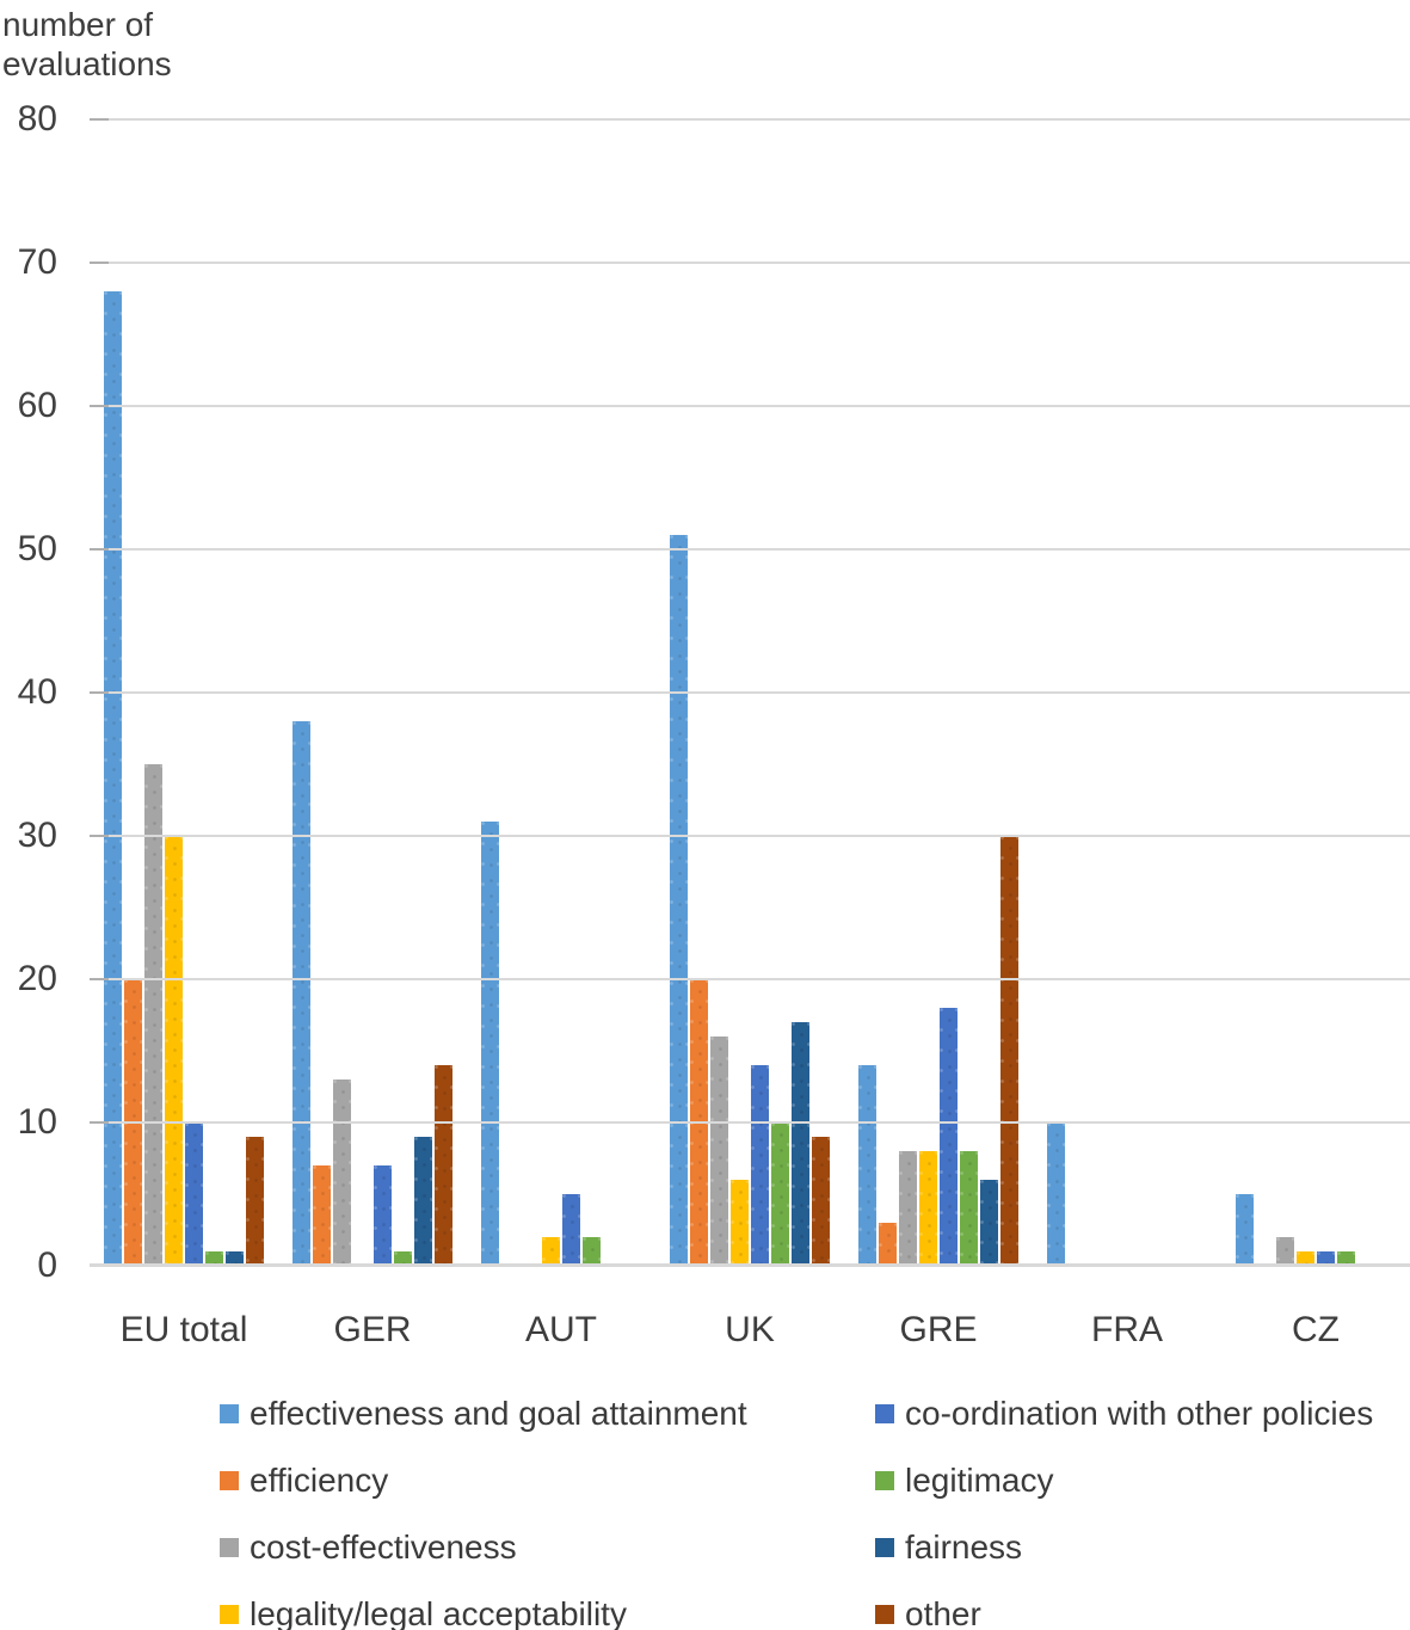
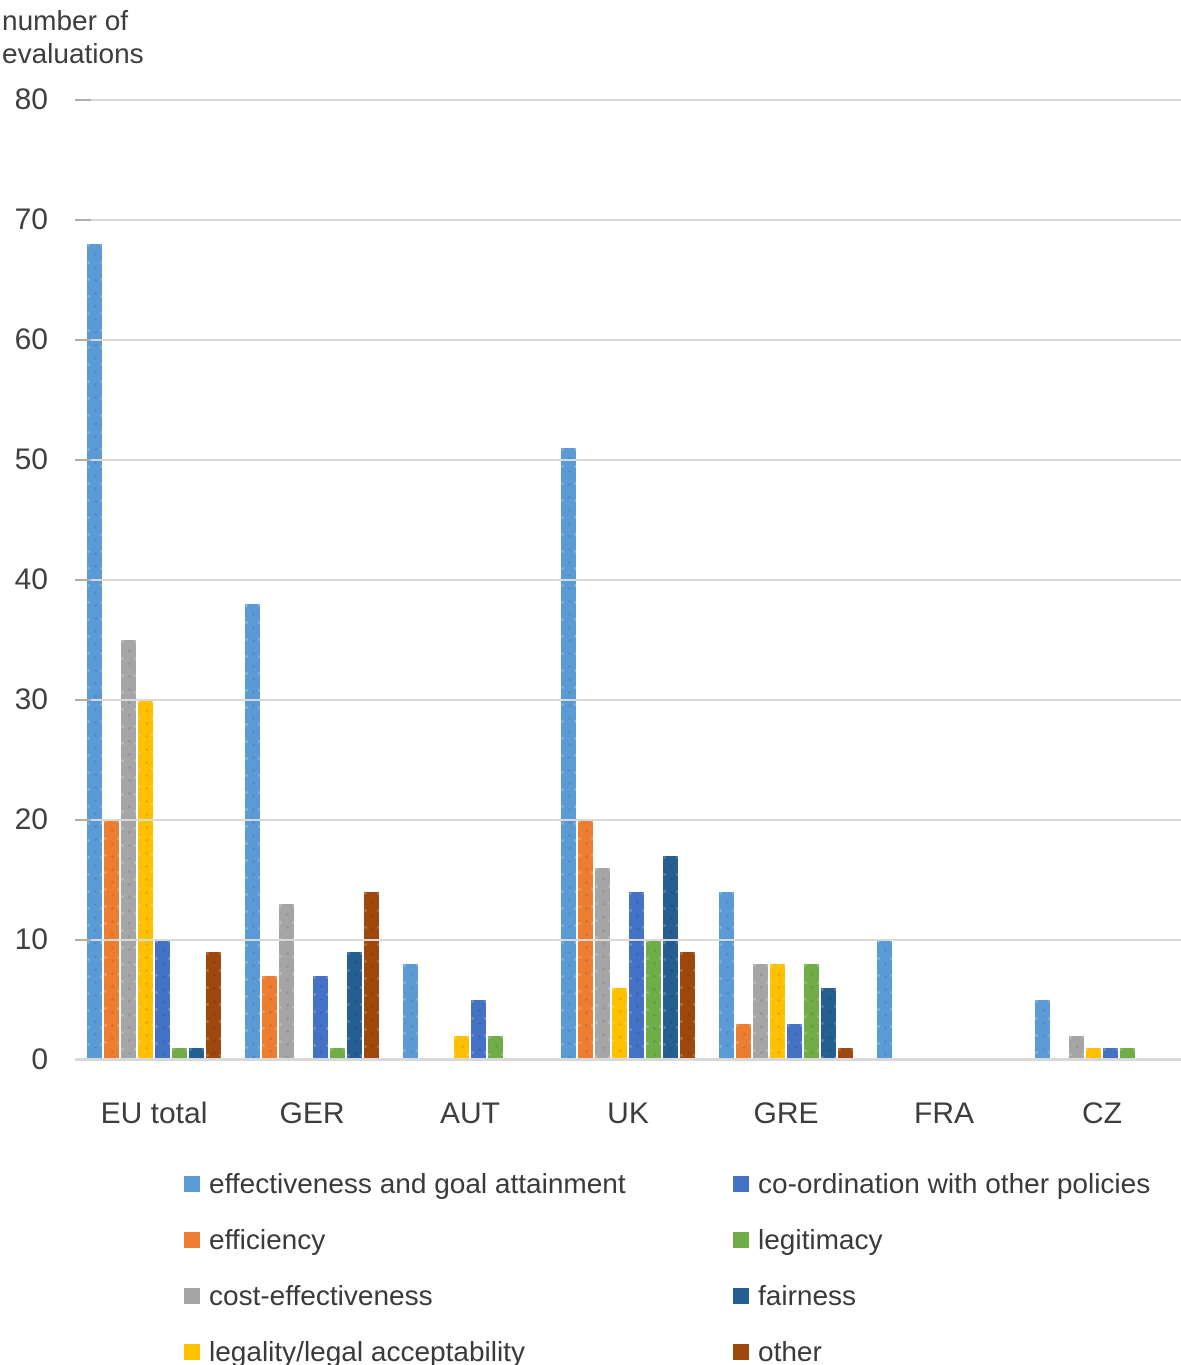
effectiveness and goal attainment/AUT: 31 -> 8
co-ordination with other policies/GRE: 18 -> 3
other/GRE: 30 -> 1
